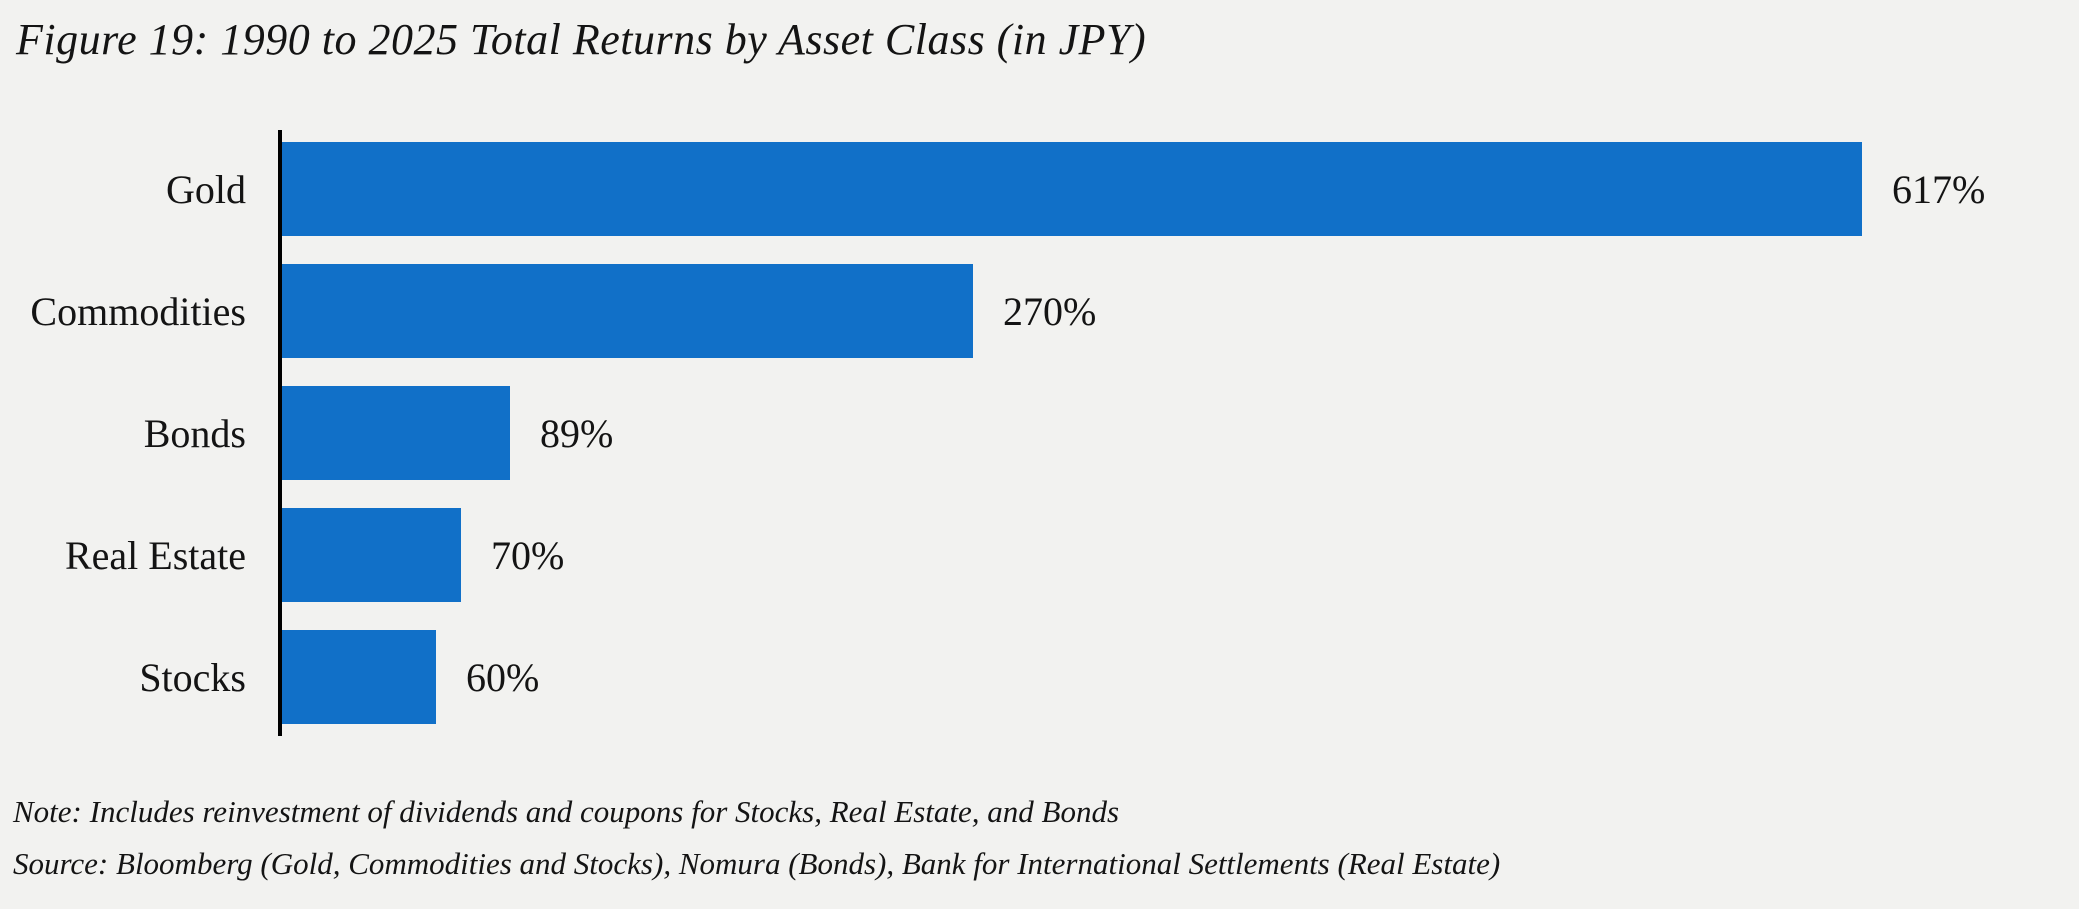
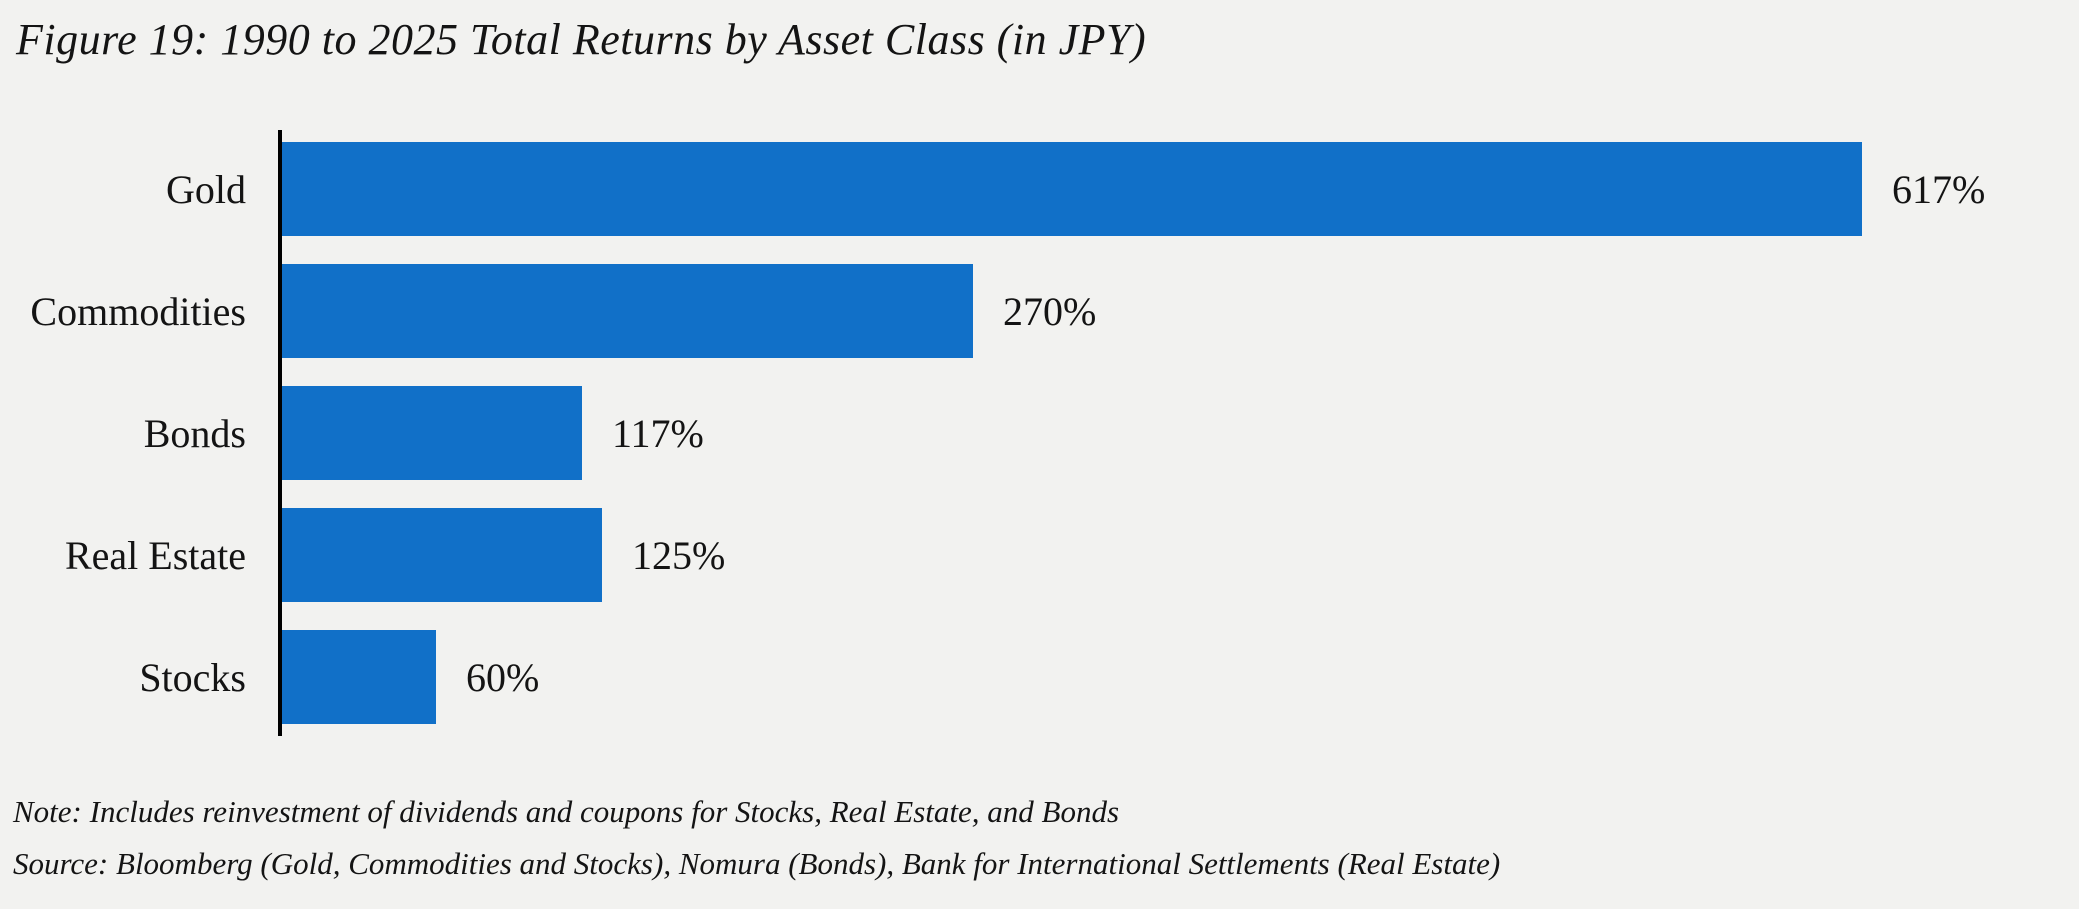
Bonds: 89% -> 117%
Real Estate: 70% -> 125%
